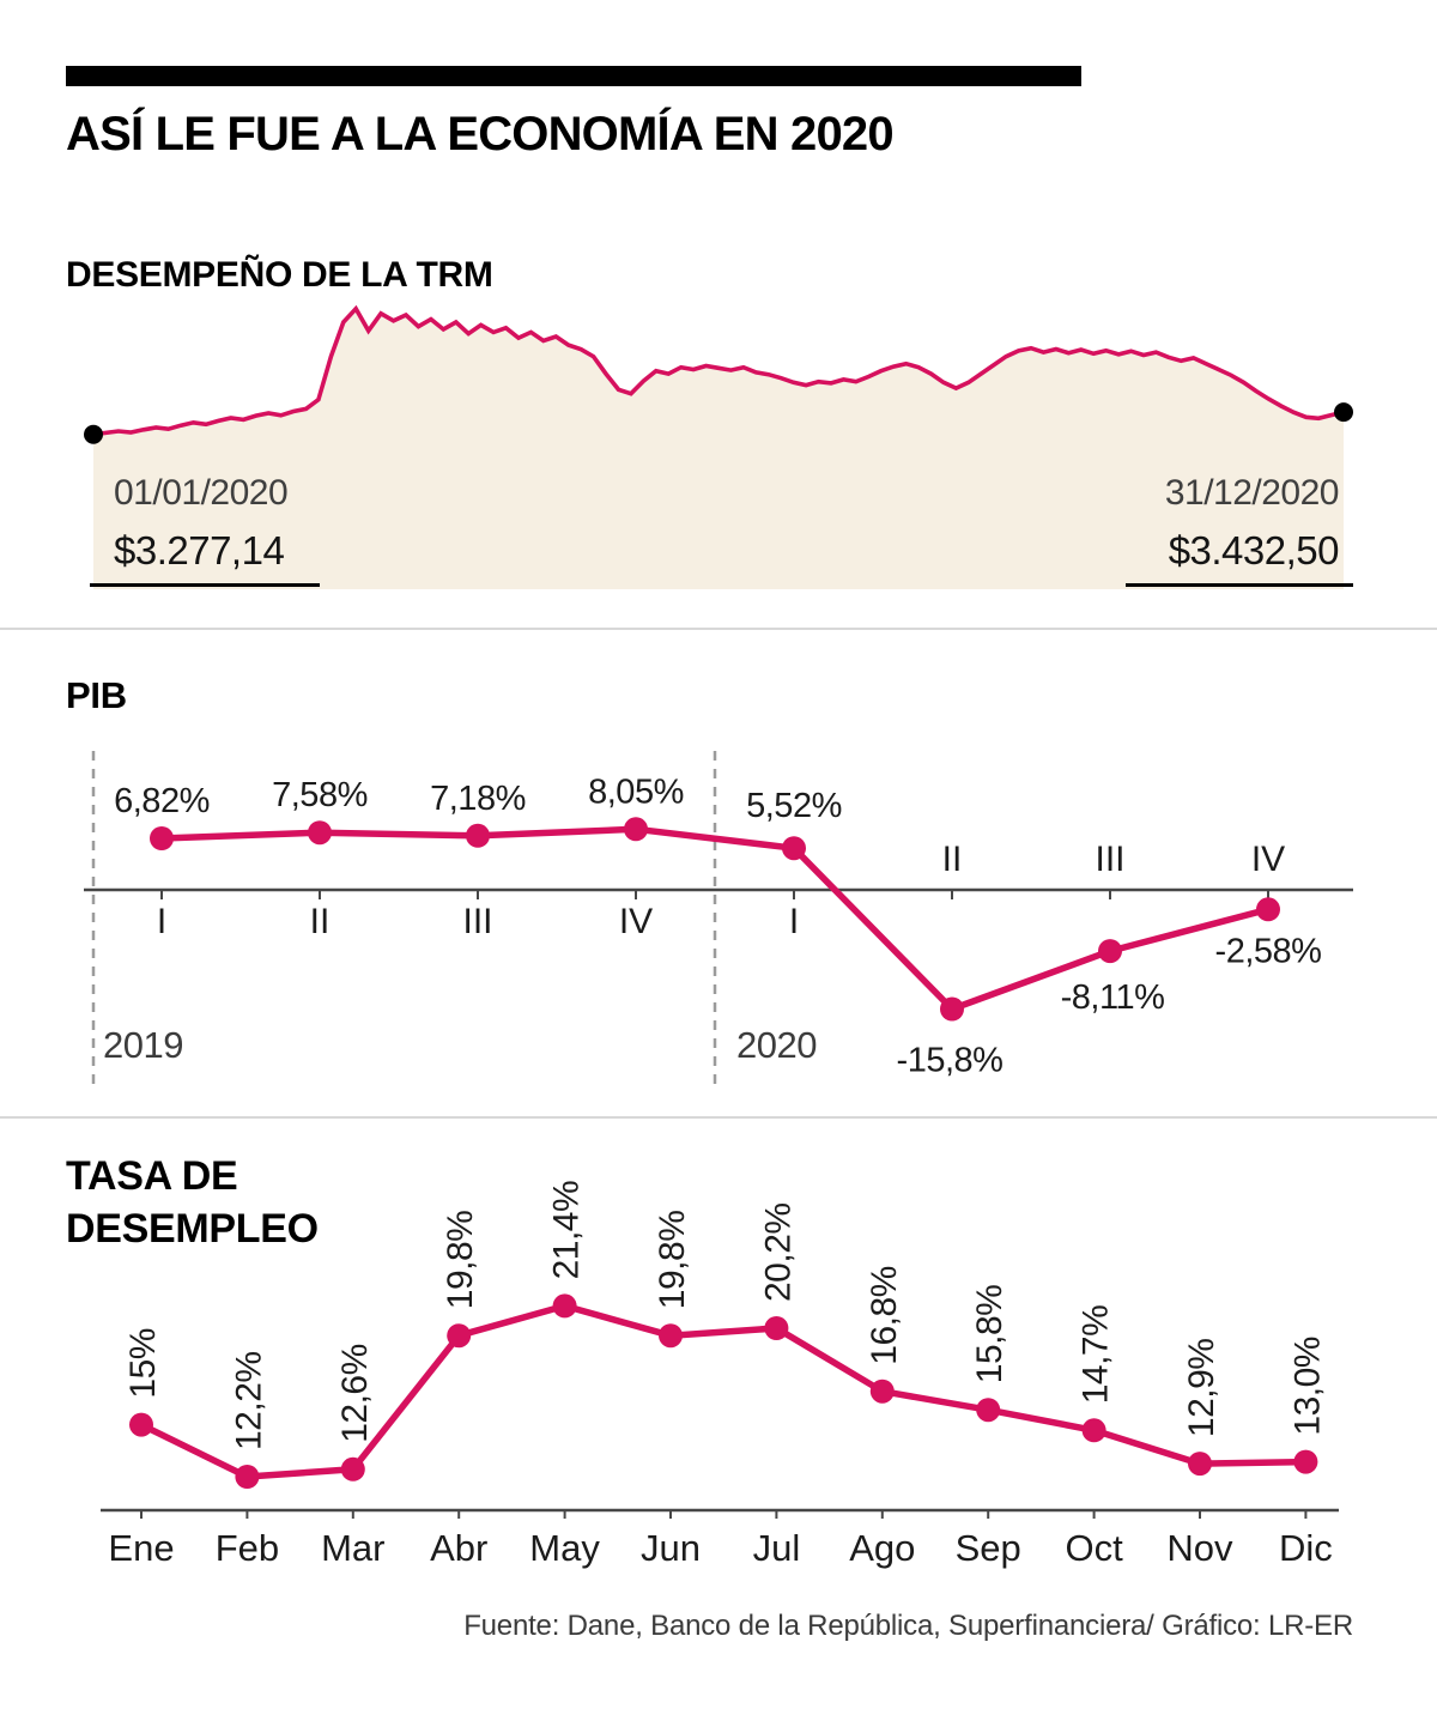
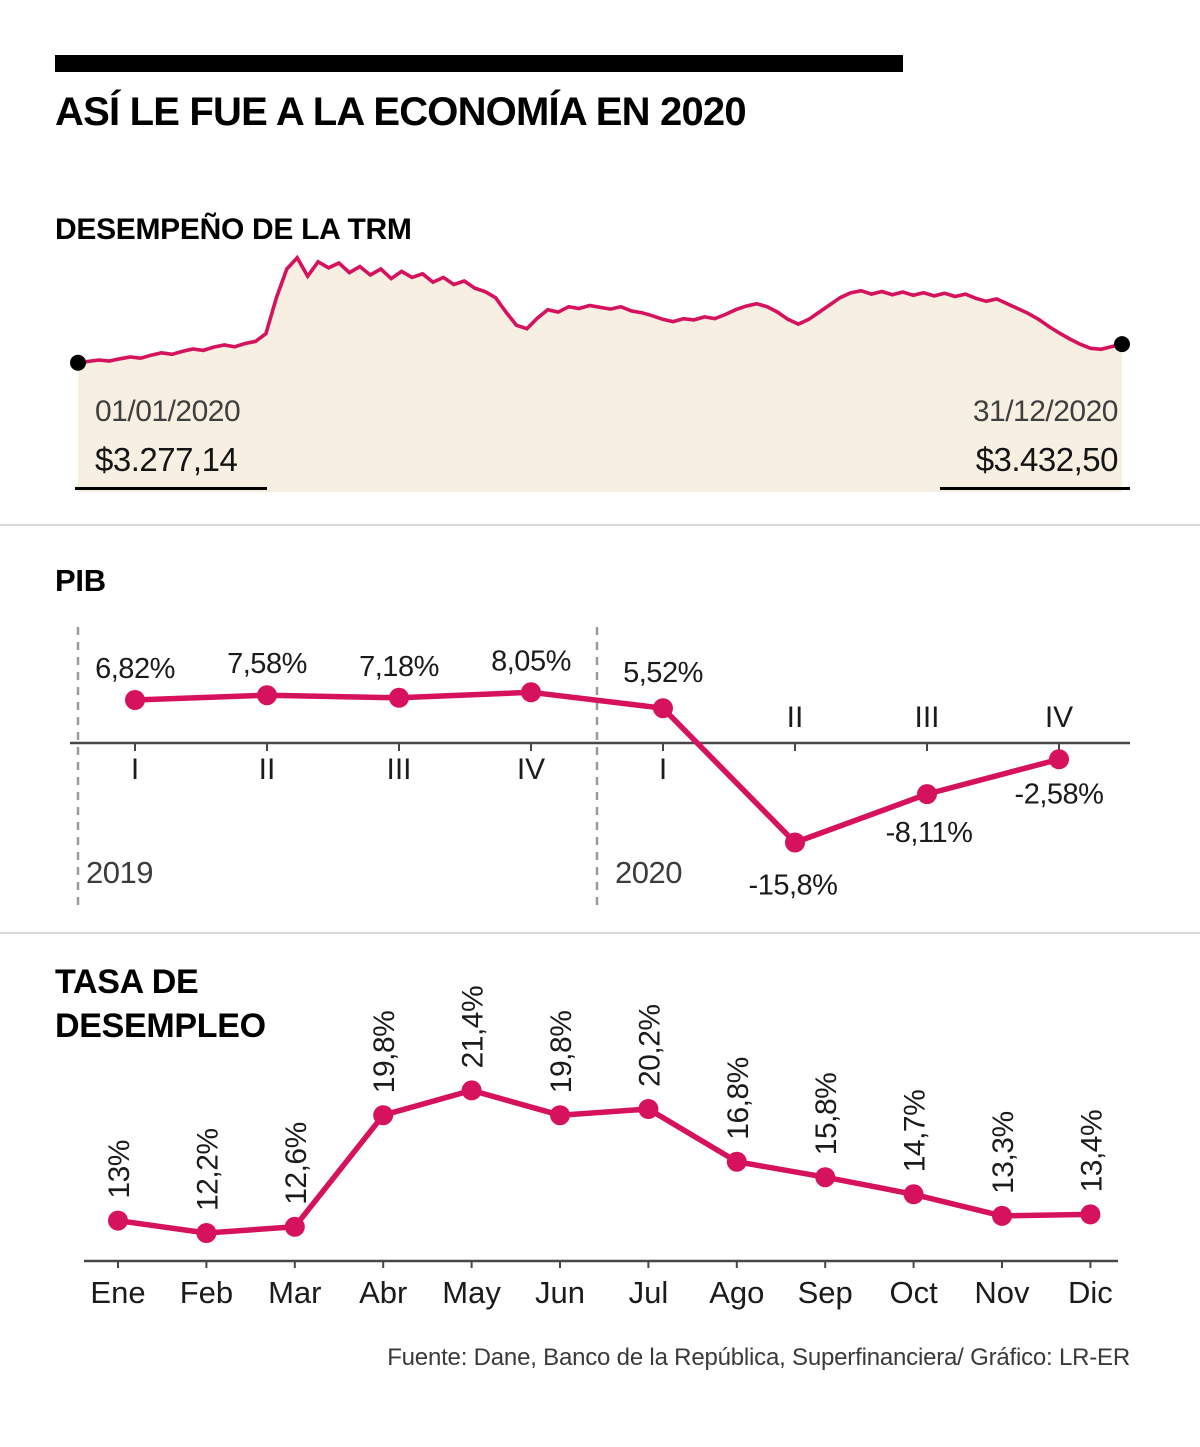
TASA DE DESEMPLEO/Ene: 15% -> 13%
TASA DE DESEMPLEO/Nov: 12,9% -> 13,3%
TASA DE DESEMPLEO/Dic: 13,0% -> 13,4%
